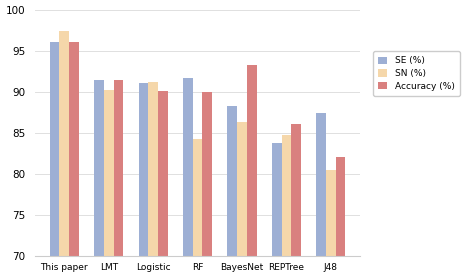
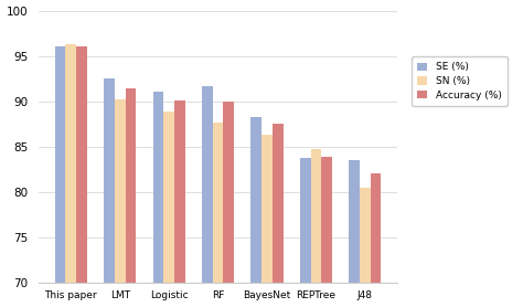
SN (%)/This paper: 97.4 -> 96.3
SE (%)/LMT: 91.4 -> 92.5
SN (%)/Logistic: 91.2 -> 88.9
SN (%)/RF: 84.2 -> 87.7
Accuracy (%)/BayesNet: 93.2 -> 87.5
Accuracy (%)/REPTree: 86.0 -> 83.9
SE (%)/J48: 87.4 -> 83.5
